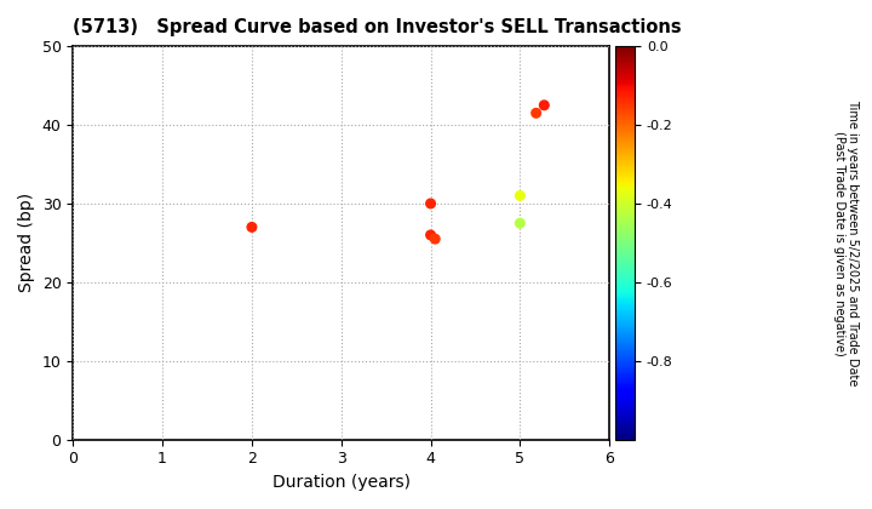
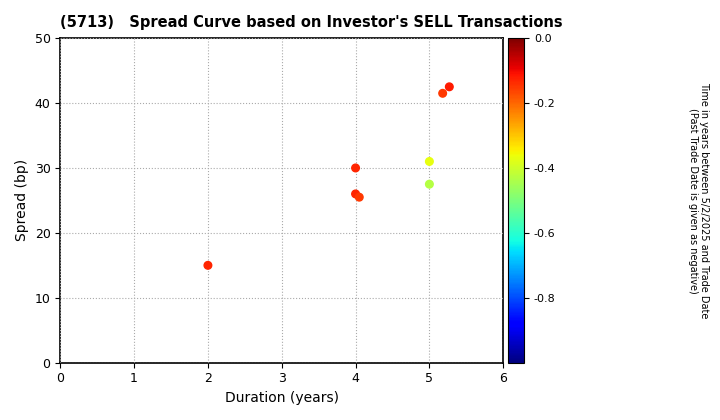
2: 27.0 -> 15.0
